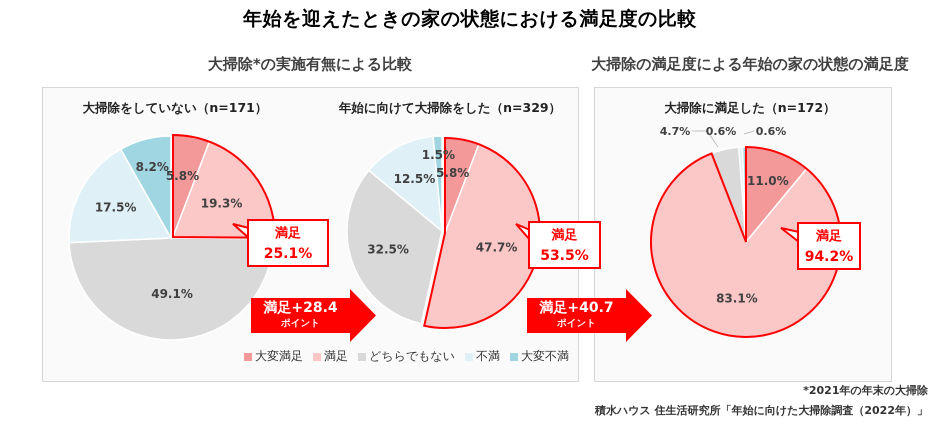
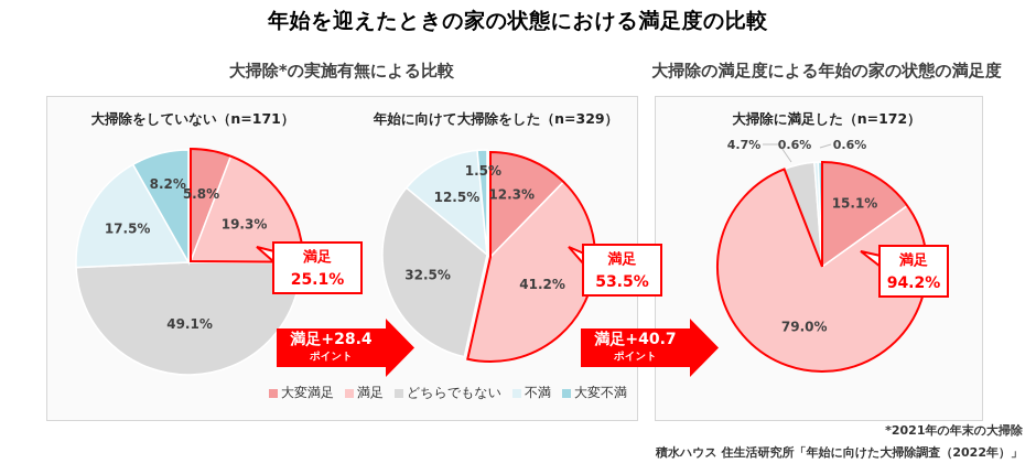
年始に向けて大掃除をした（n=329）/大変満足: 5.8% -> 12.3%
年始に向けて大掃除をした（n=329）/満足: 47.7% -> 41.2%
大掃除に満足した（n=172）/大変満足: 11.0% -> 15.1%
大掃除に満足した（n=172）/満足: 83.1% -> 79.0%
